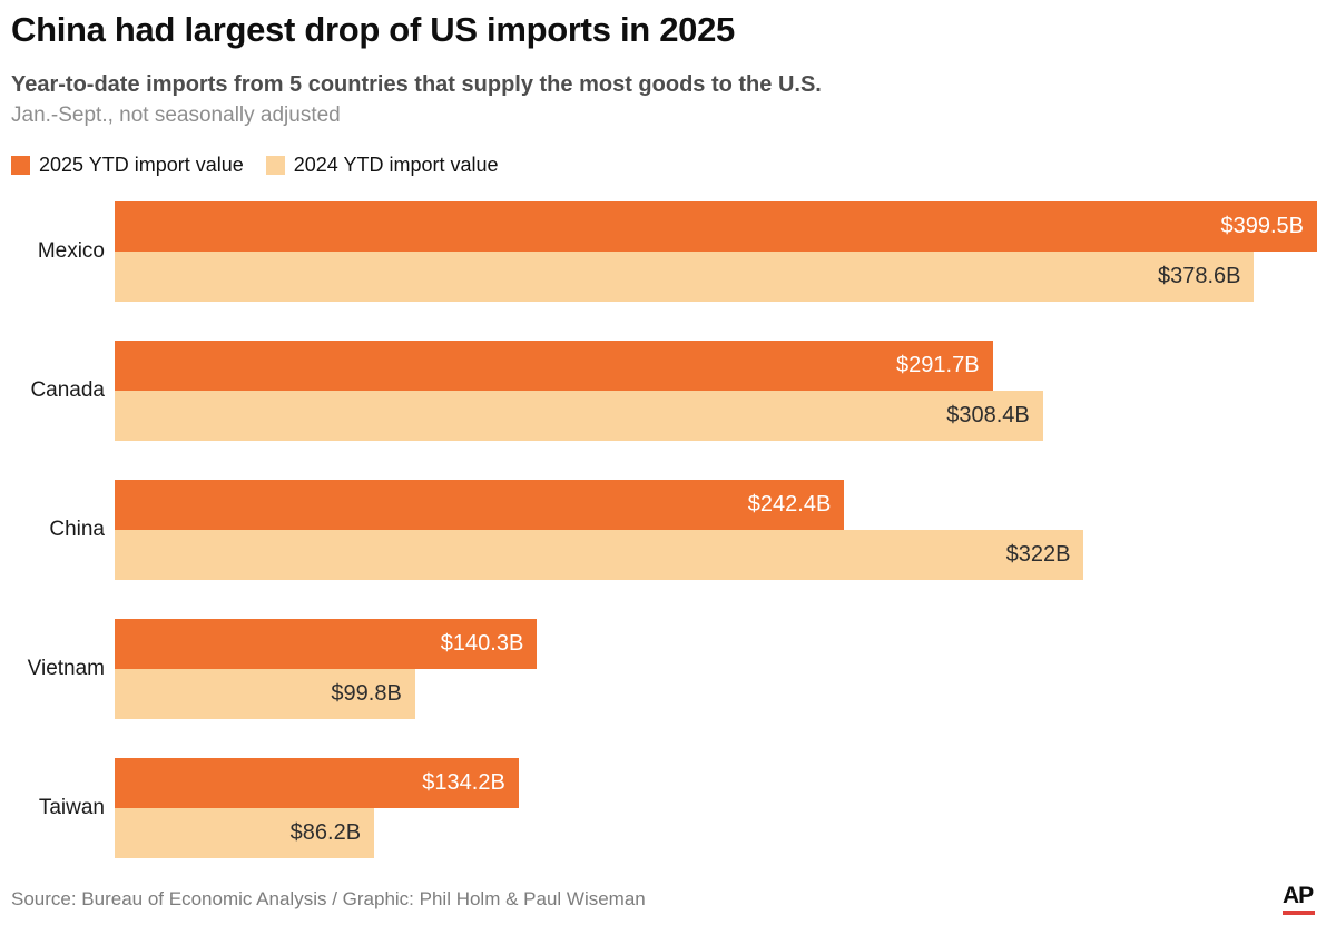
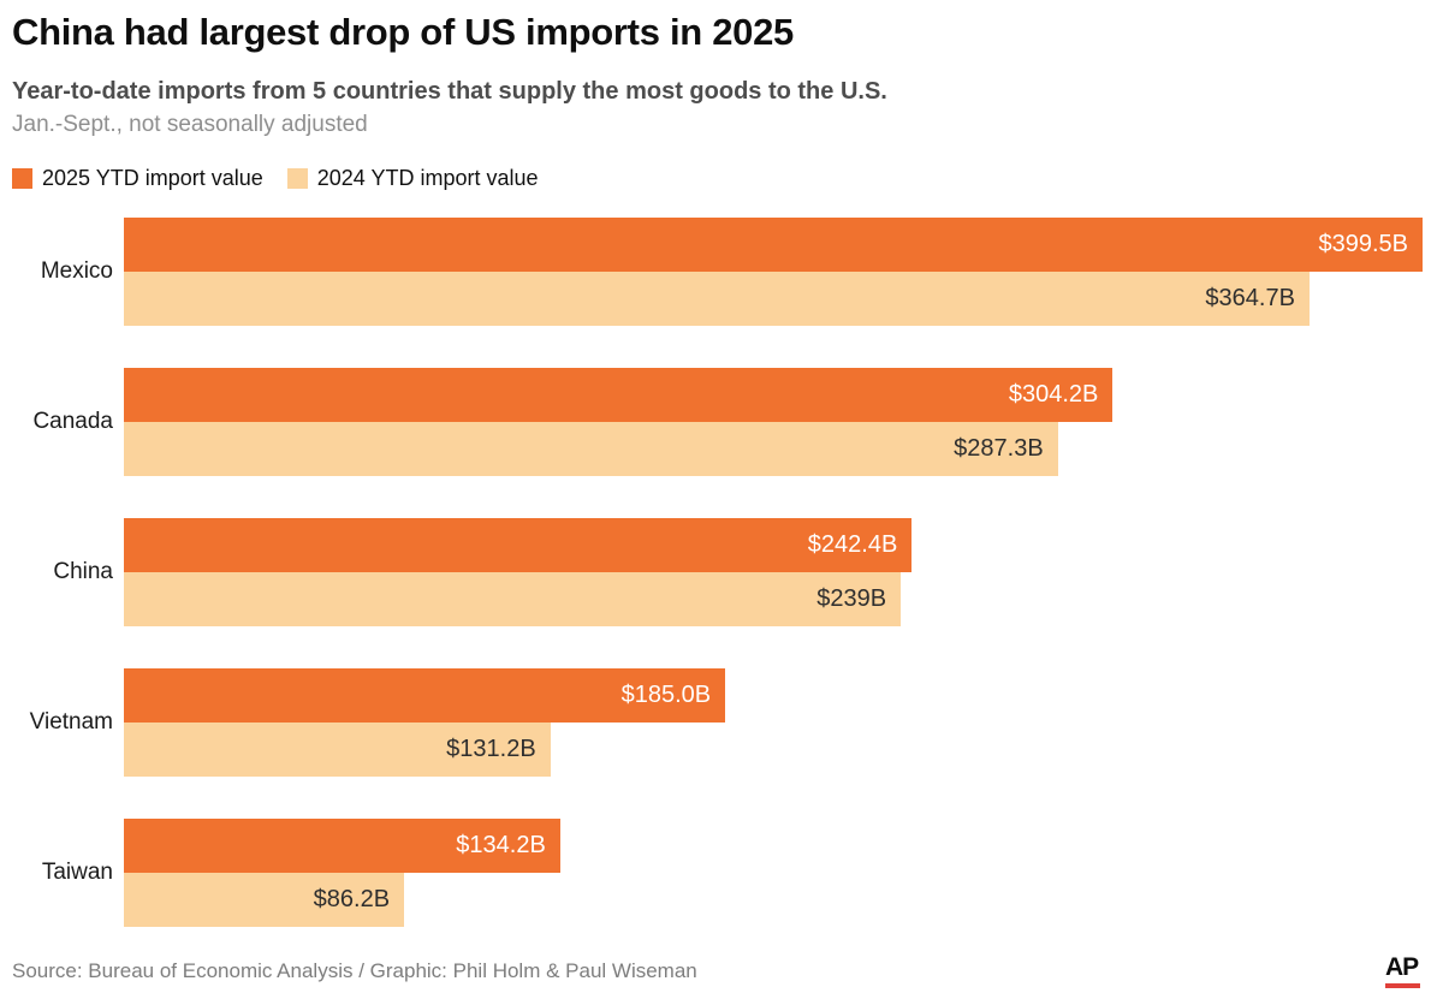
2024 YTD import value/Mexico: $378.6B -> $364.7B
2025 YTD import value/Canada: $291.7B -> $304.2B
2024 YTD import value/Canada: $308.4B -> $287.3B
2024 YTD import value/China: $322B -> $239B
2025 YTD import value/Vietnam: $140.3B -> $185.0B
2024 YTD import value/Vietnam: $99.8B -> $131.2B
